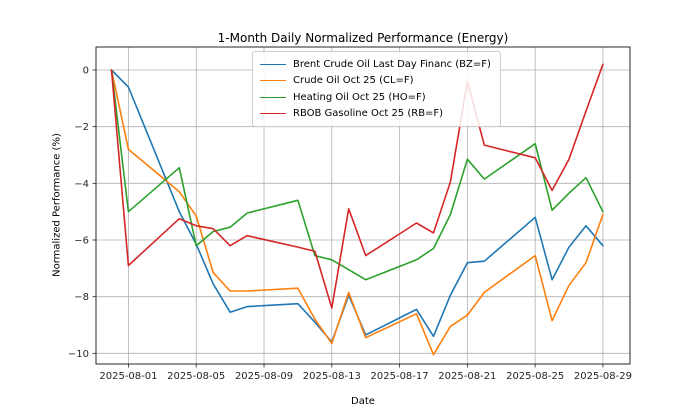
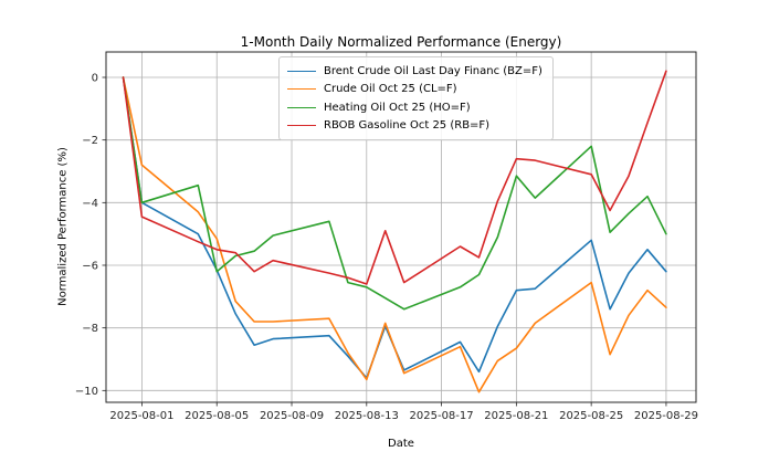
Brent Crude Oil Last Day Financ (BZ=F)/2025-08-01: -0.6 -> -4.0
Heating Oil Oct 25 (HO=F)/2025-08-01: -5.0 -> -4.0
RBOB Gasoline Oct 25 (RB=F)/2025-08-01: -6.9 -> -4.5
RBOB Gasoline Oct 25 (RB=F)/2025-08-13: -8.4 -> -6.6
RBOB Gasoline Oct 25 (RB=F)/2025-08-21: -0.4 -> -2.6
Heating Oil Oct 25 (HO=F)/2025-08-25: -2.6 -> -2.2
Crude Oil Oct 25 (CL=F)/2025-08-29: -5.1 -> -7.3
